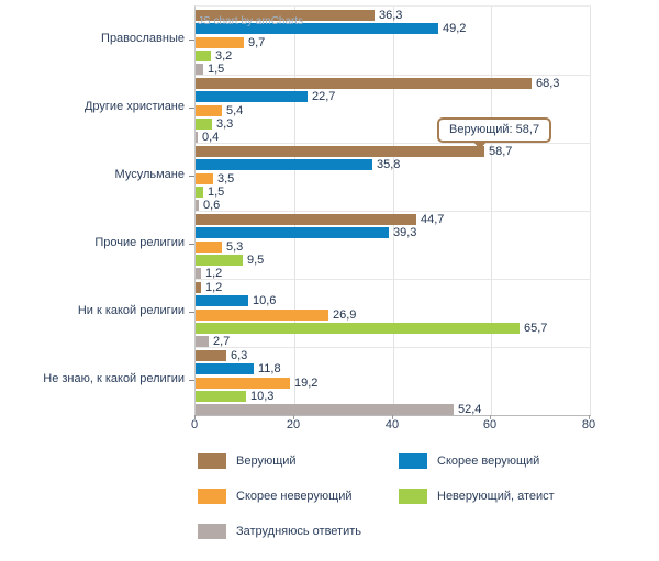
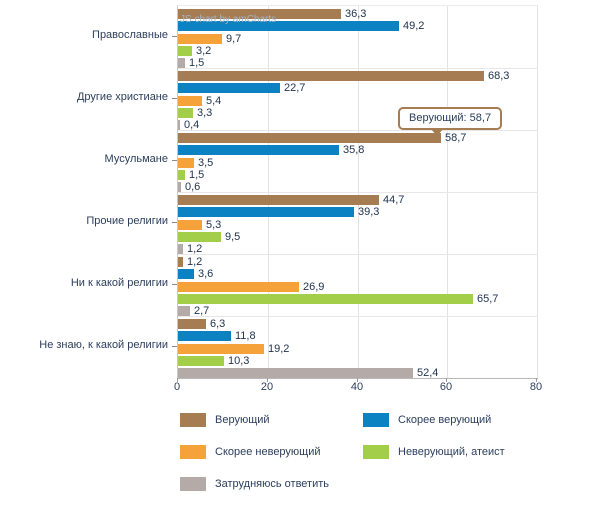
Скорее верующий/Ни к какой религии: 10,6 -> 3,6
